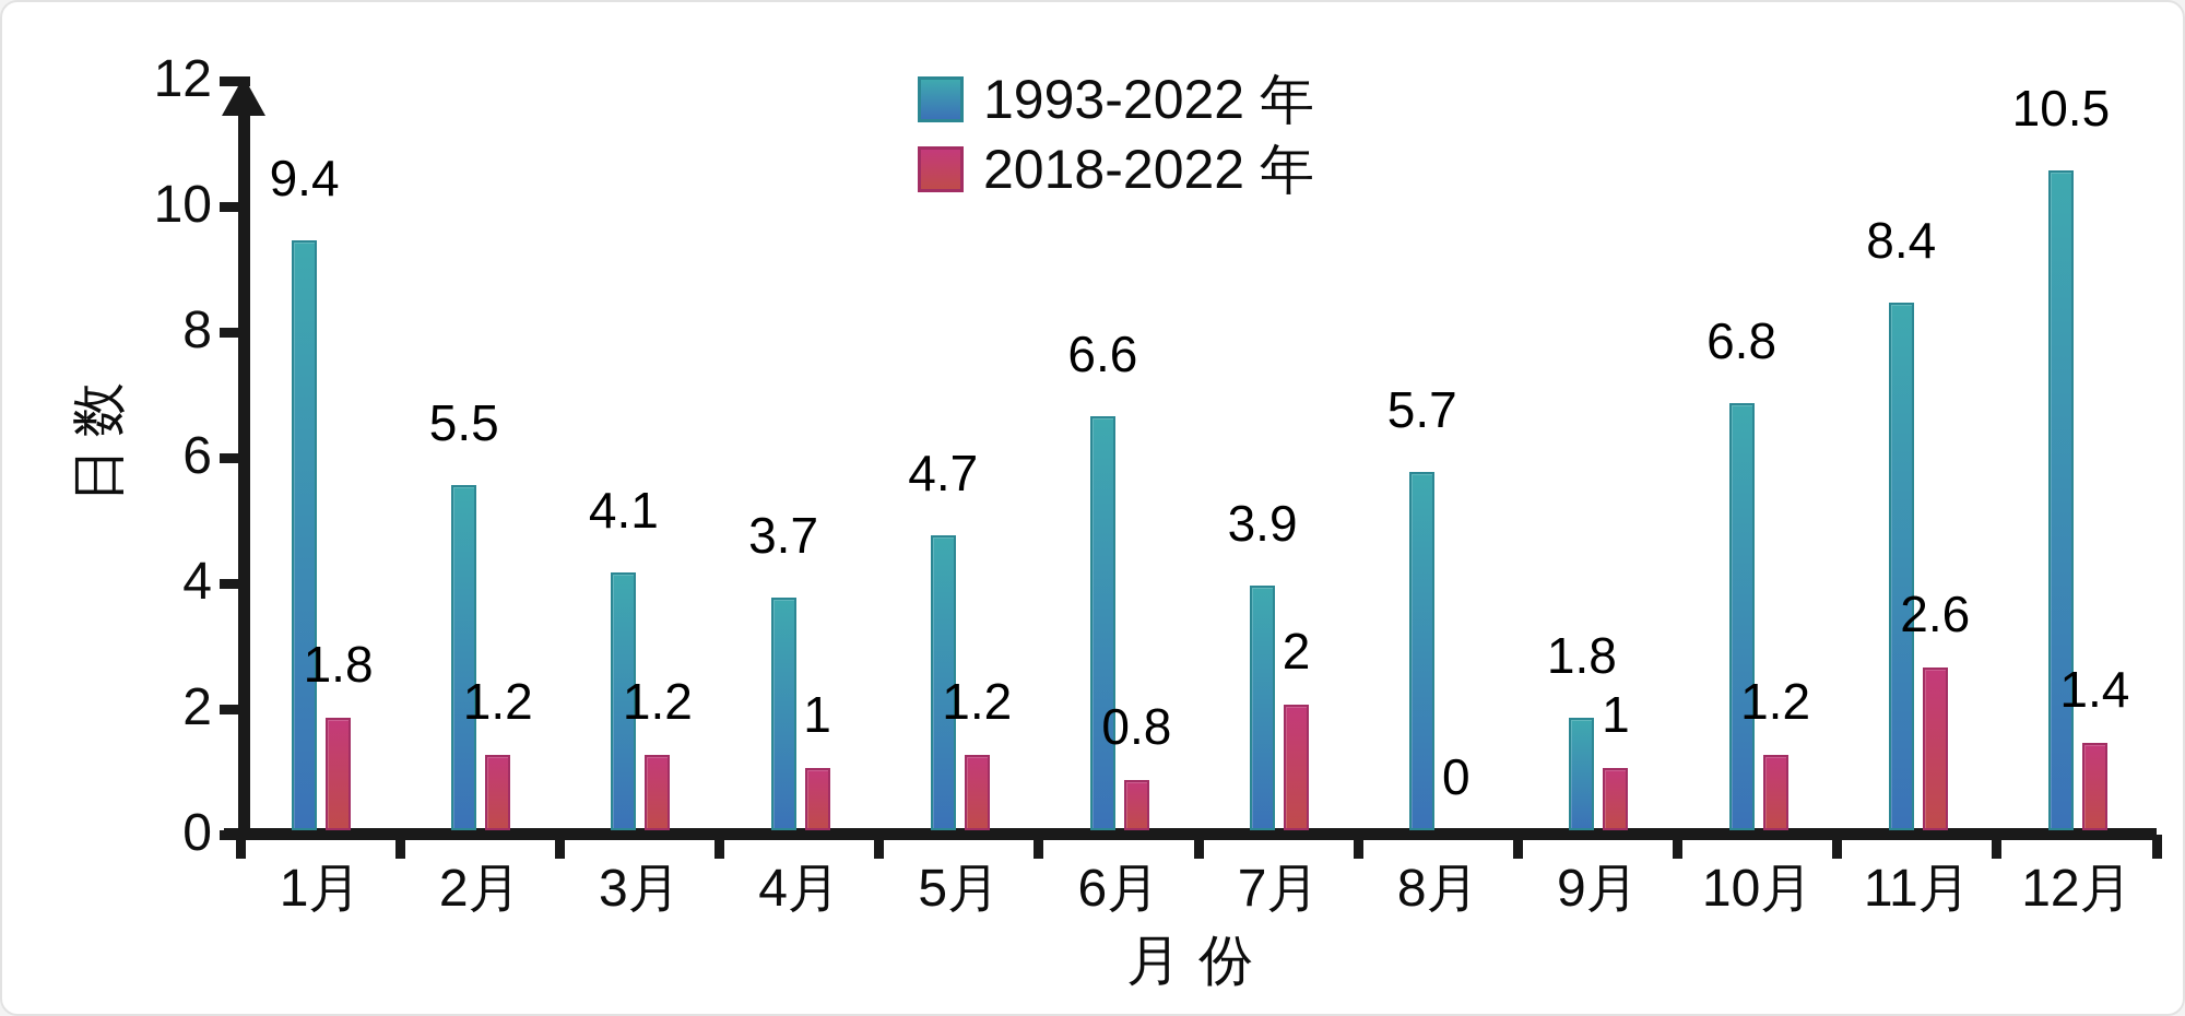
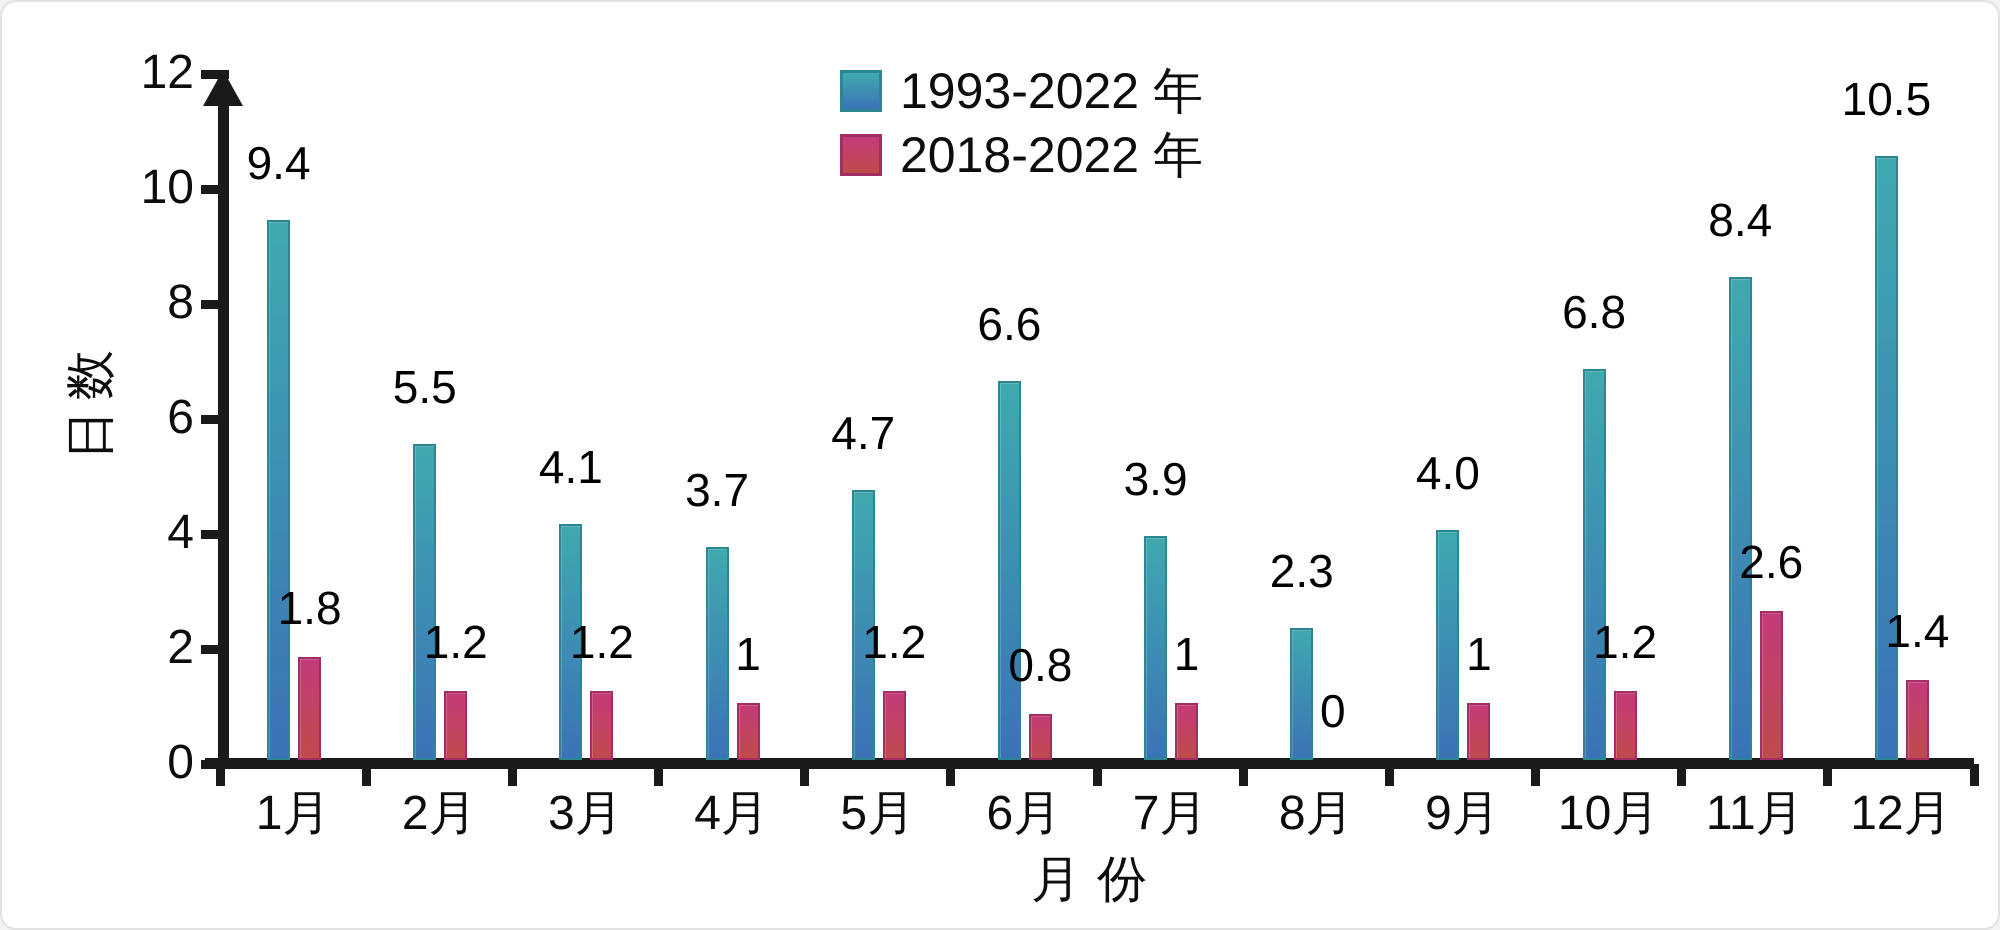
2018-2022 年/7月: 2 -> 1
1993-2022 年/8月: 5.7 -> 2.3
1993-2022 年/9月: 1.8 -> 4.0
